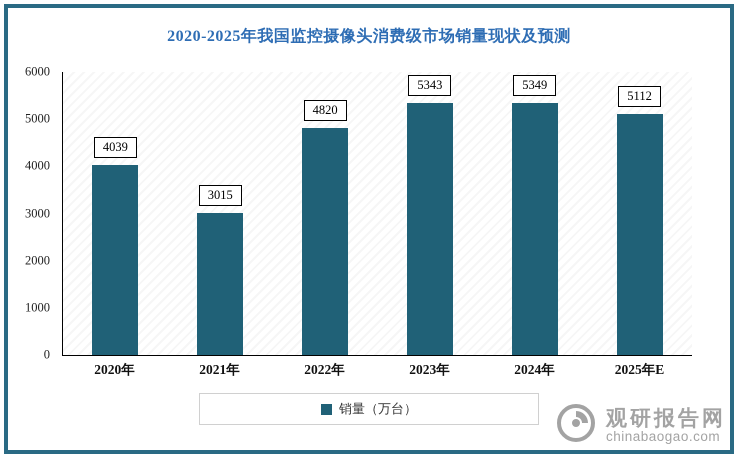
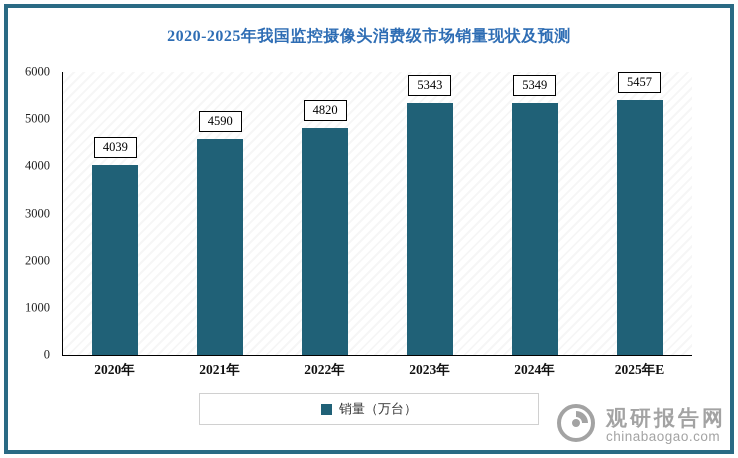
2021年: 3015 -> 4590
2025年E: 5112 -> 5457
